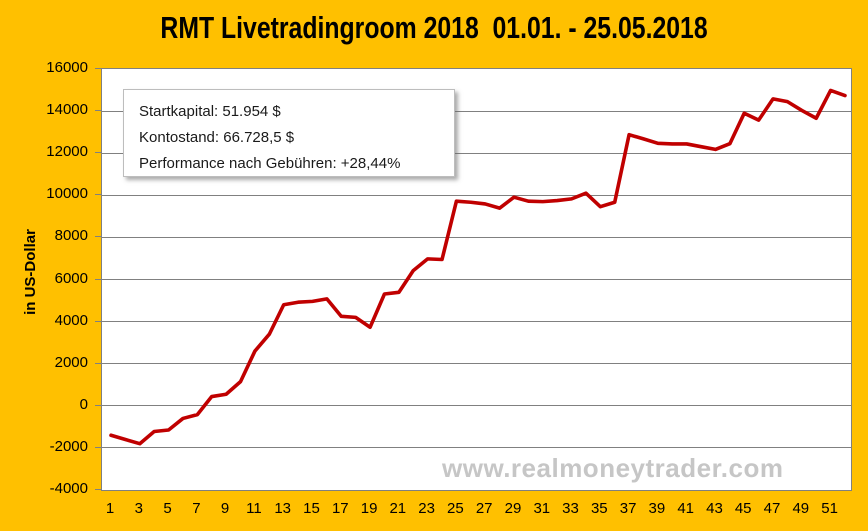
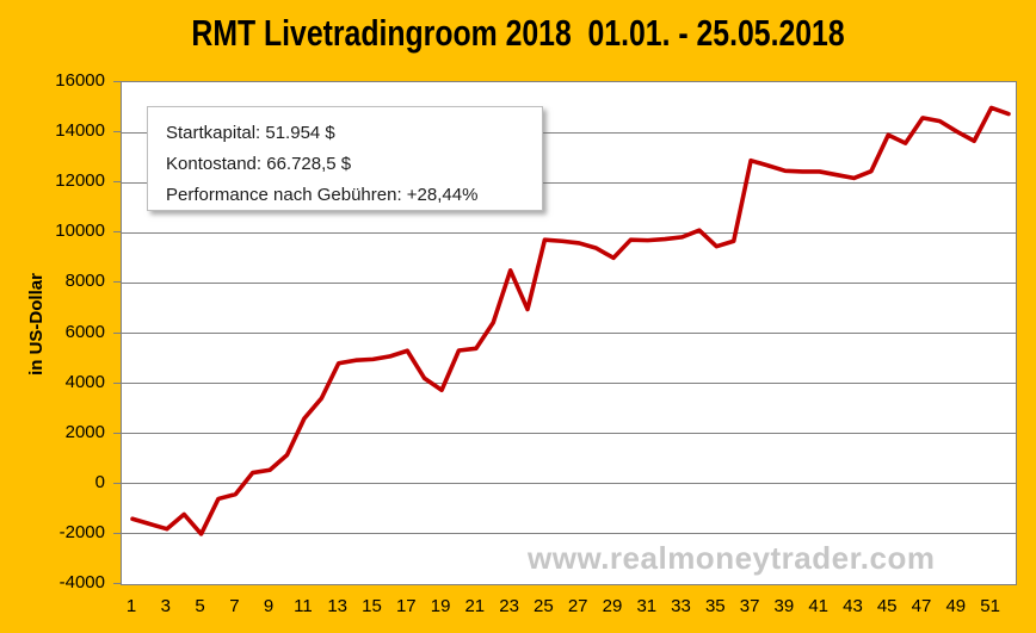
5: -1200 -> -2000
17: 4200 -> 5300
23: 7000 -> 8500
29: 9900 -> 9000
